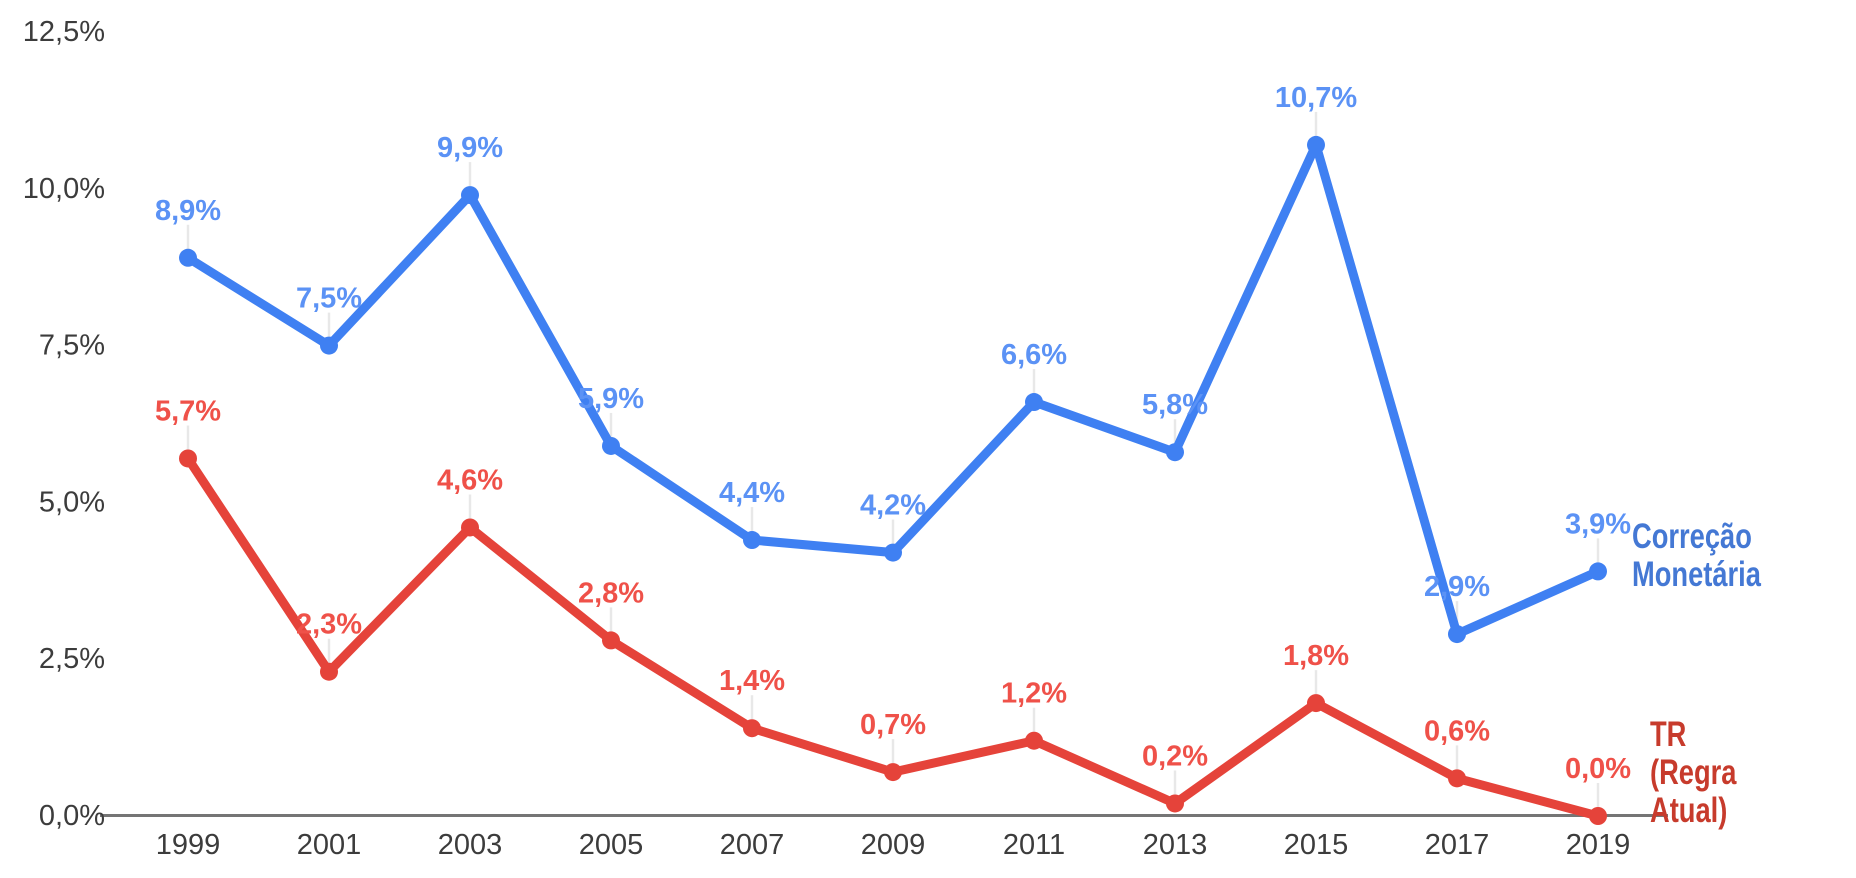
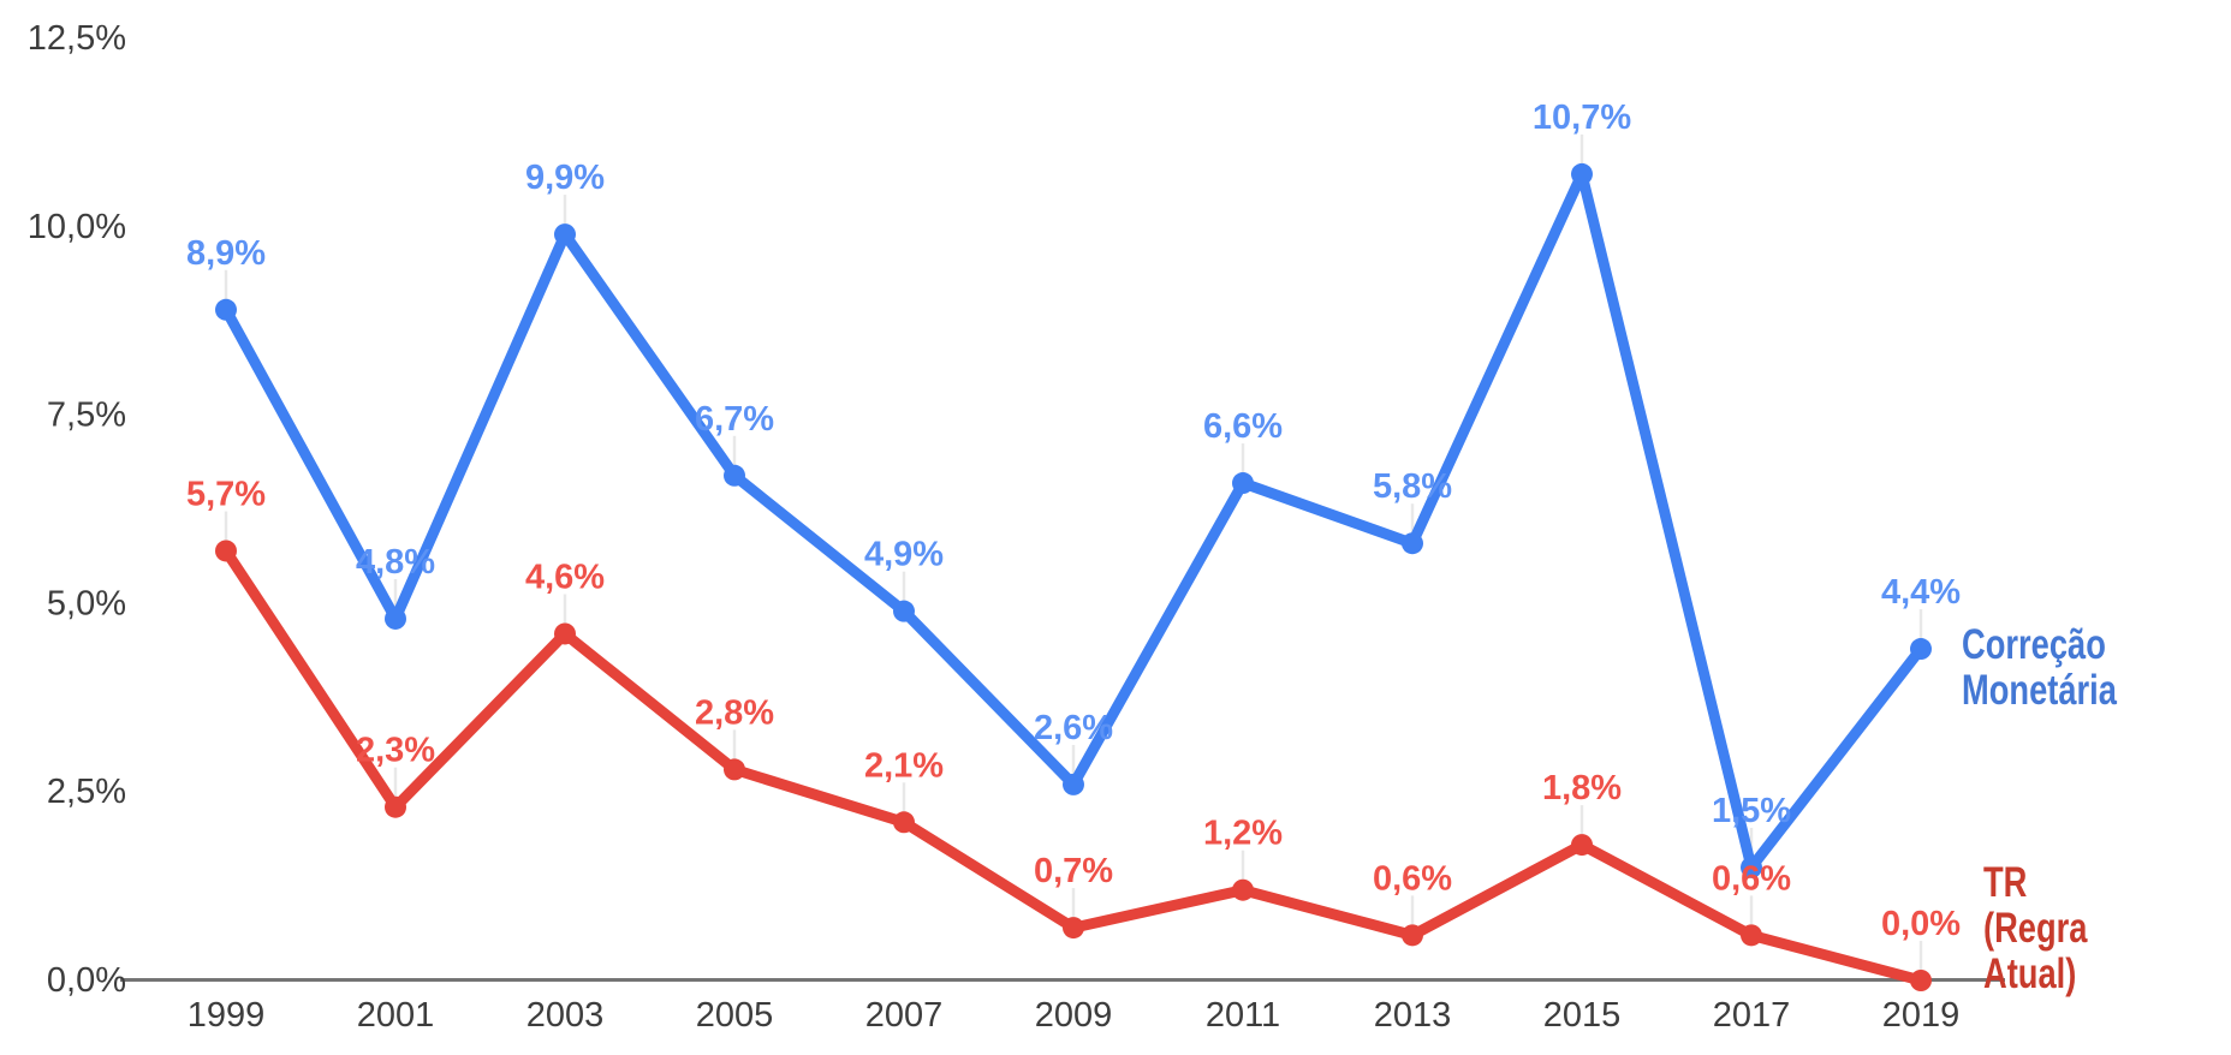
Correção Monetária/2001: 7,5% -> 4,8%
Correção Monetária/2005: 5,9% -> 6,7%
Correção Monetária/2007: 4,4% -> 4,9%
TR (Regra Atual)/2007: 1,4% -> 2,1%
Correção Monetária/2009: 4,2% -> 2,6%
TR (Regra Atual)/2013: 0,2% -> 0,6%
Correção Monetária/2017: 2,9% -> 1,5%
Correção Monetária/2019: 3,9% -> 4,4%
